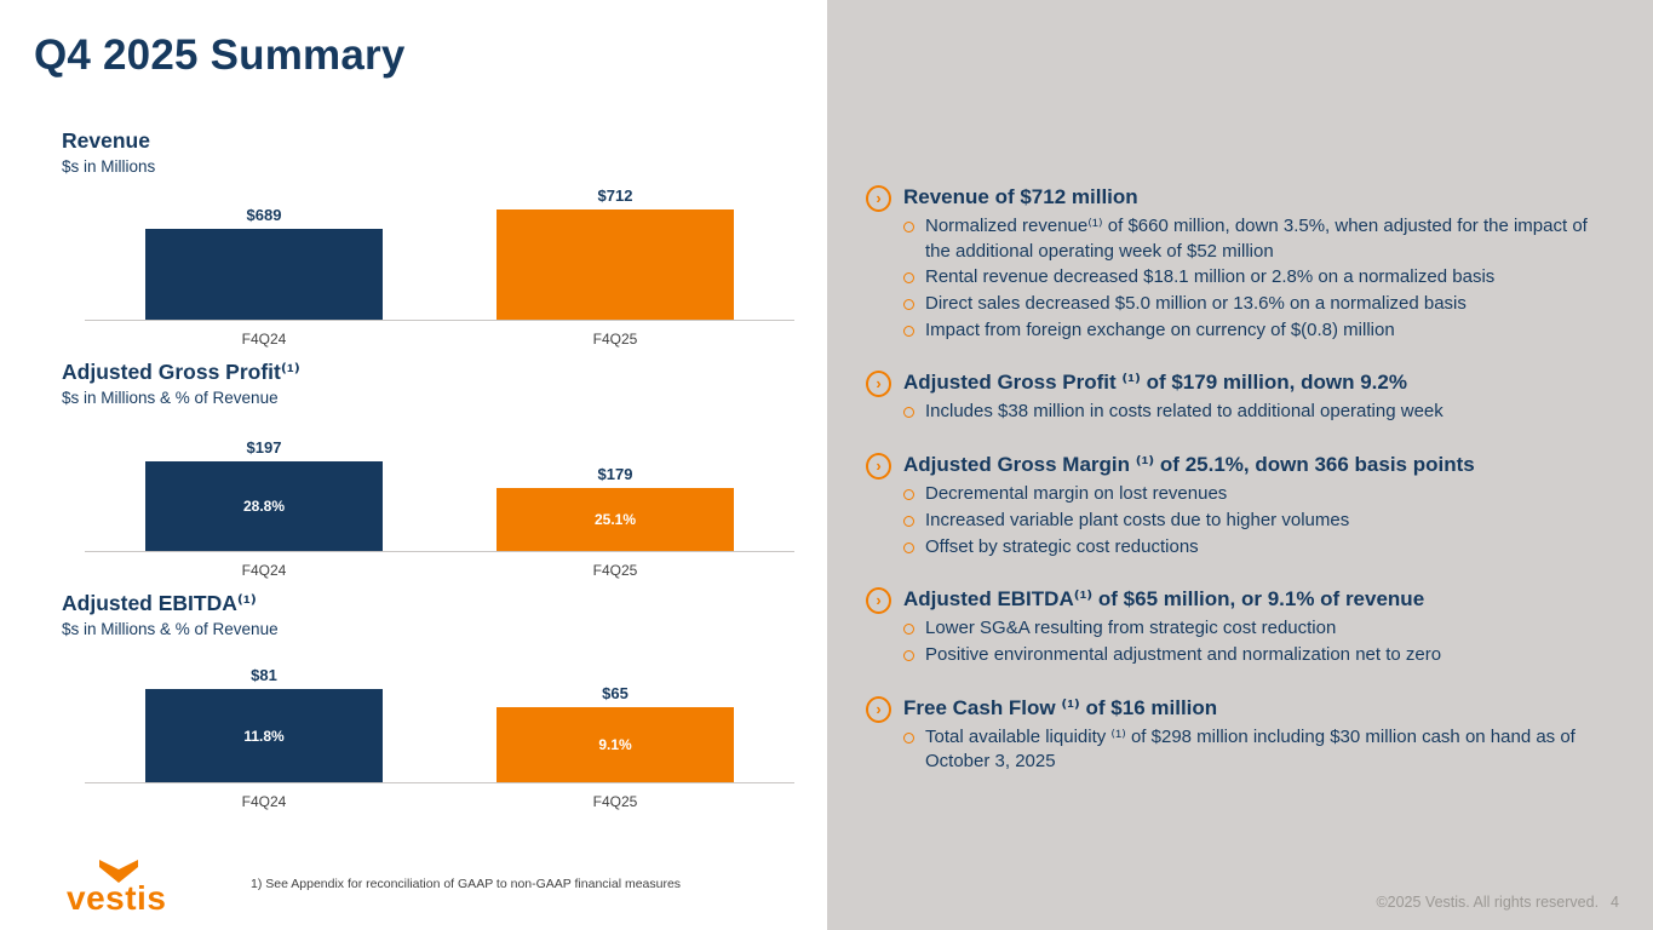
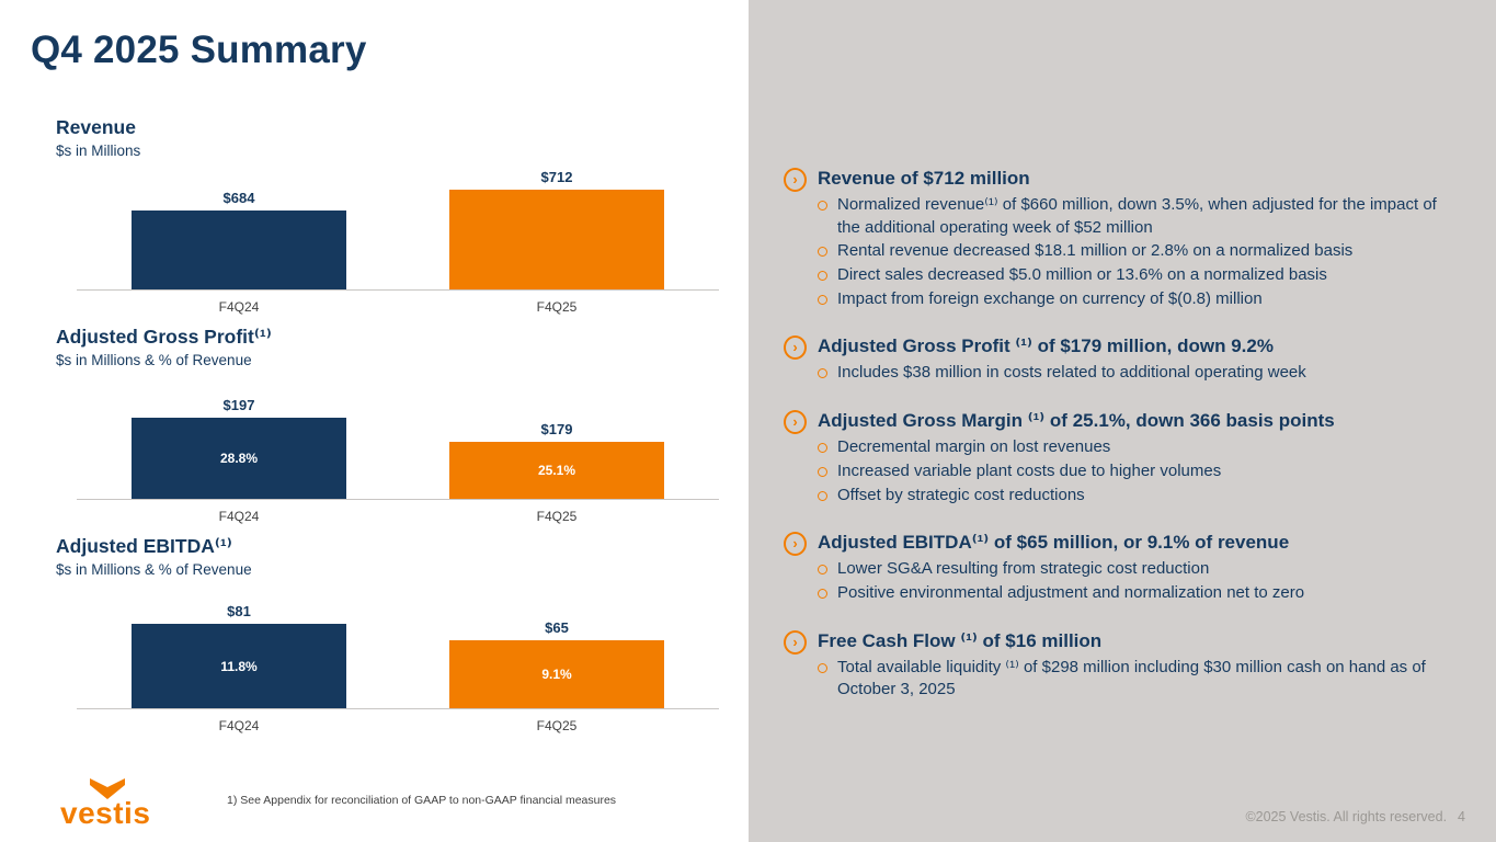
Revenue/F4Q24: $689 -> $684
